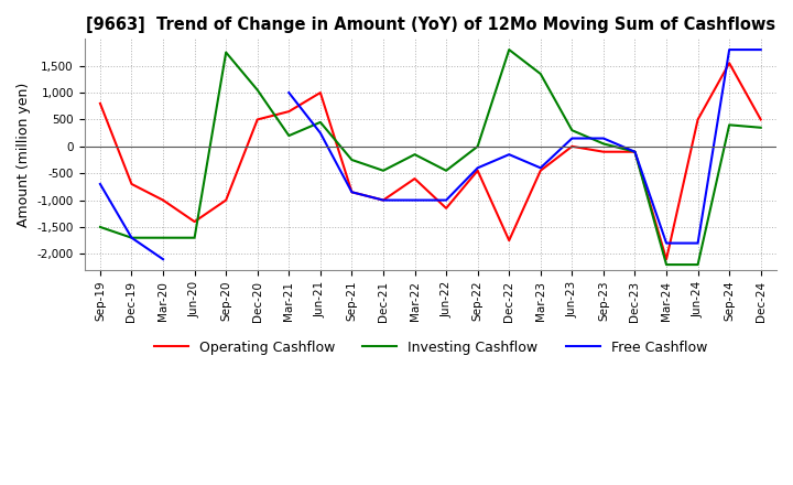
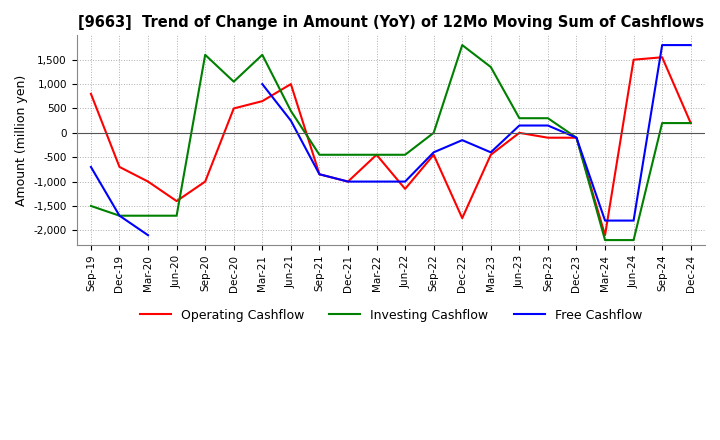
Investing Cashflow/Sep-20: 1,750 -> 1,600
Investing Cashflow/Mar-21: 200 -> 1,600
Investing Cashflow/Sep-21: -250 -> -450
Operating Cashflow/Mar-22: -600 -> -450
Investing Cashflow/Mar-22: -150 -> -450
Investing Cashflow/Sep-23: 50 -> 300
Operating Cashflow/Jun-24: 500 -> 1,500
Investing Cashflow/Sep-24: 400 -> 200
Operating Cashflow/Dec-24: 500 -> 200
Investing Cashflow/Dec-24: 350 -> 200
